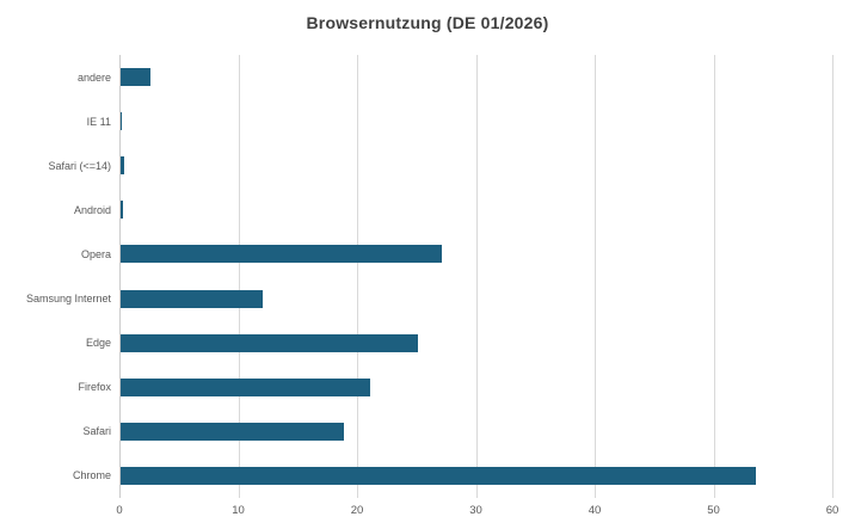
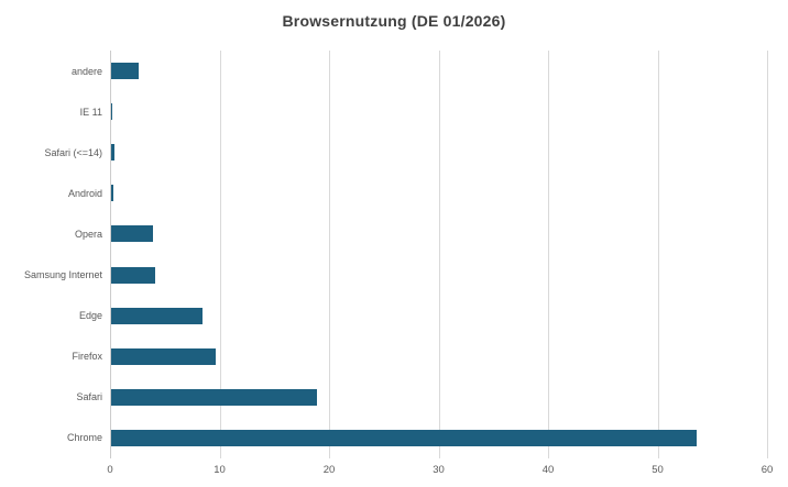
Opera: 27 -> 4
Samsung Internet: 12 -> 4
Edge: 25 -> 8
Firefox: 21 -> 10
